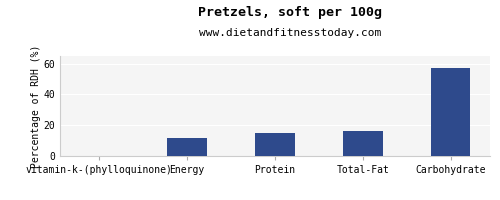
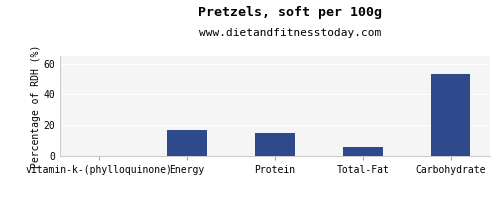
Energy: 12 -> 17
Total-Fat: 16 -> 6
Carbohydrate: 57 -> 53
